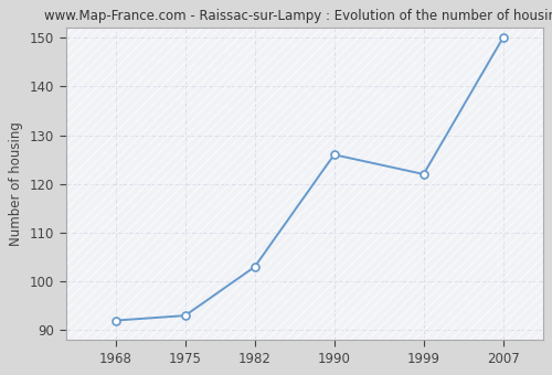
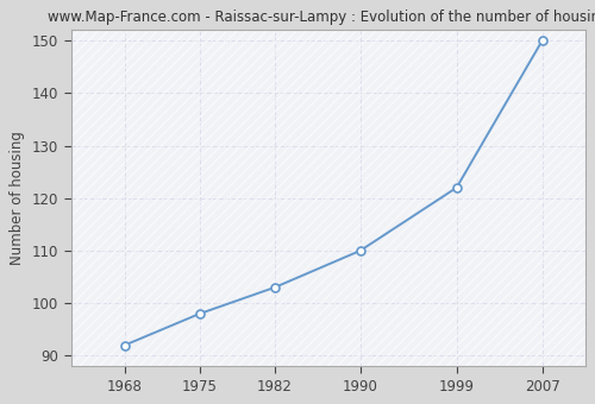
1975: 93 -> 98
1990: 126 -> 110
